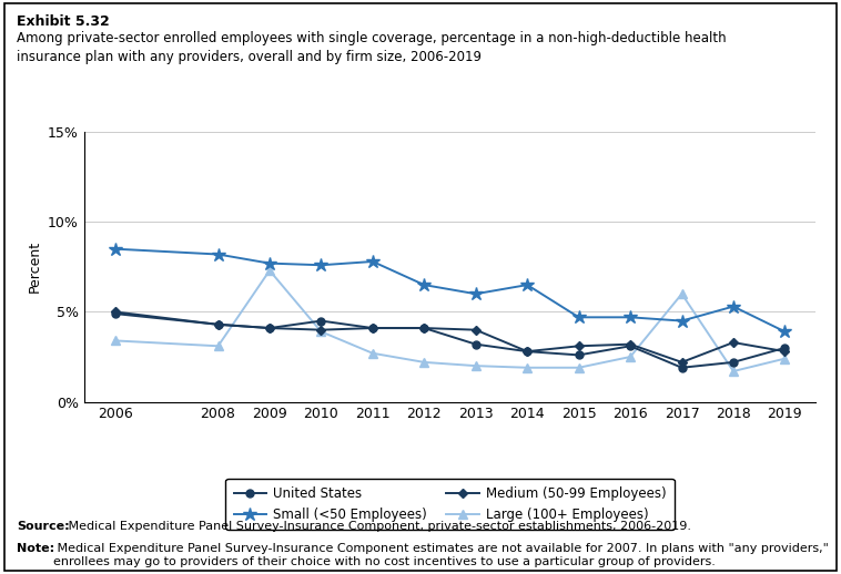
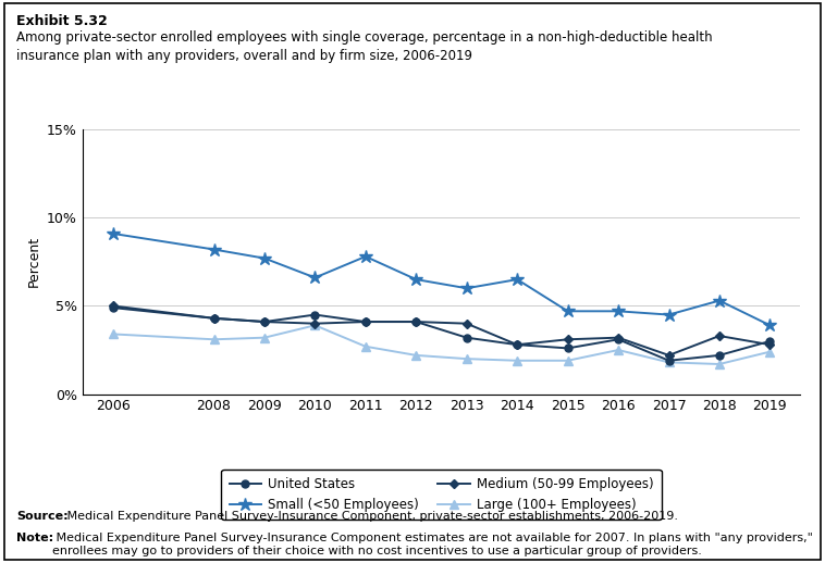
Small (<50 Employees)/2006: 8.5% -> 9.1%
Large (100+ Employees)/2009: 7.3% -> 3.2%
Small (<50 Employees)/2010: 7.6% -> 6.6%
Large (100+ Employees)/2017: 6.0% -> 1.8%
